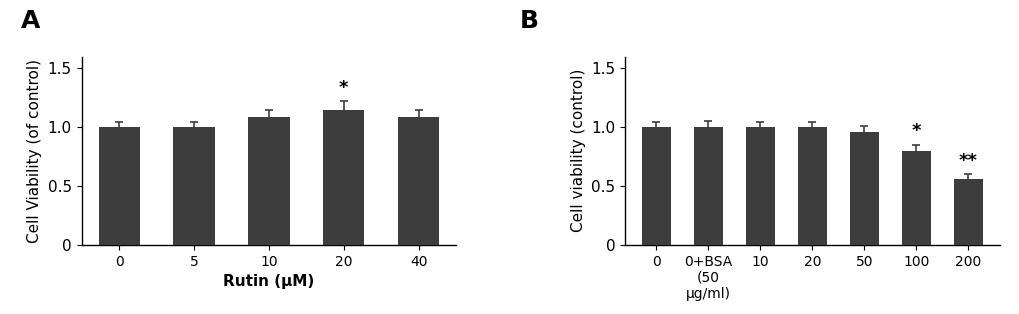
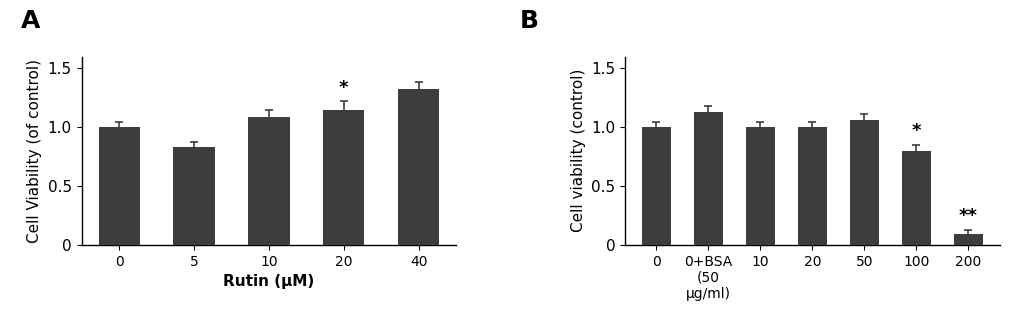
5: 1.00 -> 0.83
40: 1.09 -> 1.32
0+BSA (50 μg/ml): 1.00 -> 1.13
50: 0.96 -> 1.06
200: 0.56 -> 0.09
